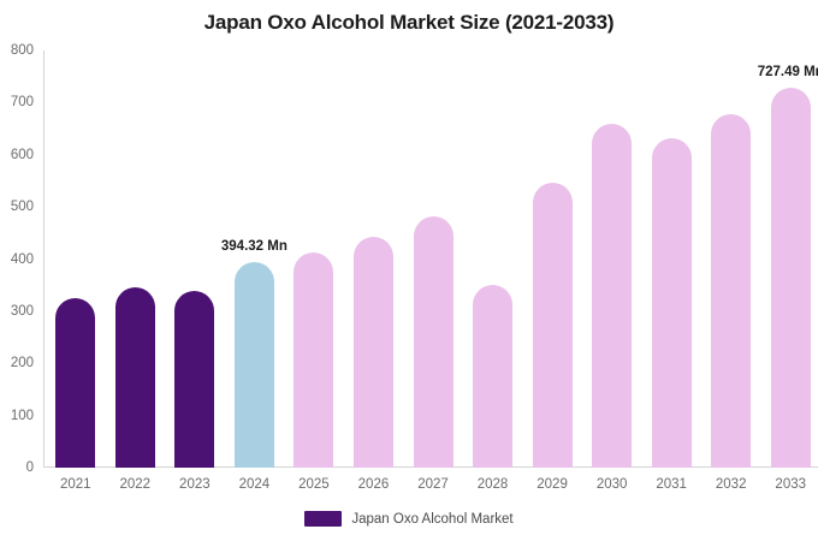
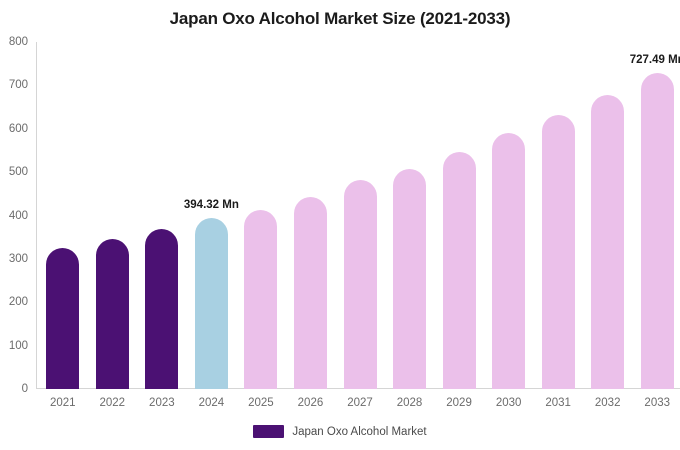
2023: 340 -> 370
2028: 350 -> 510
2030: 660 -> 590
